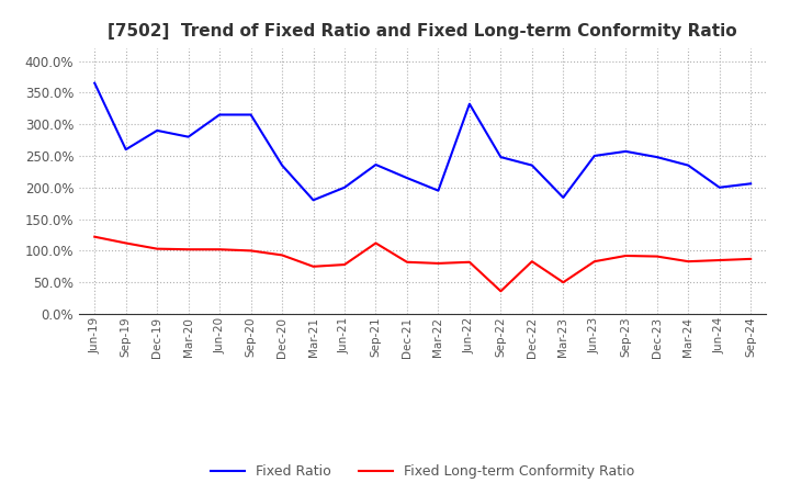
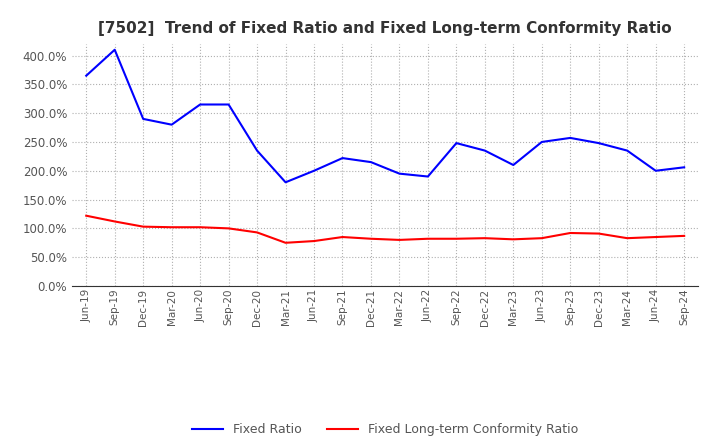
Fixed Ratio/Sep-19: 260% -> 410%
Fixed Ratio/Sep-21: 236% -> 222%
Fixed Long-term Conformity Ratio/Sep-21: 112% -> 85%
Fixed Ratio/Jun-22: 332% -> 190%
Fixed Long-term Conformity Ratio/Sep-22: 36% -> 82%
Fixed Ratio/Mar-23: 184% -> 210%
Fixed Long-term Conformity Ratio/Mar-23: 50% -> 81%
